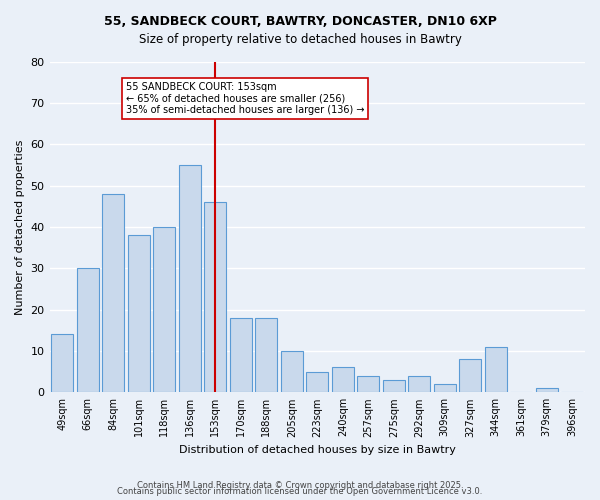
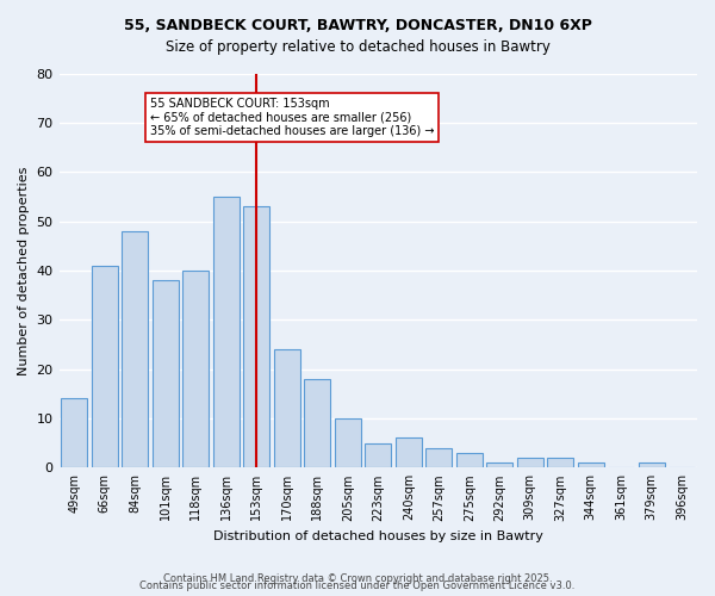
66sqm: 30 -> 41
153sqm: 46 -> 53
170sqm: 18 -> 24
292sqm: 4 -> 1
327sqm: 8 -> 2
344sqm: 11 -> 1
